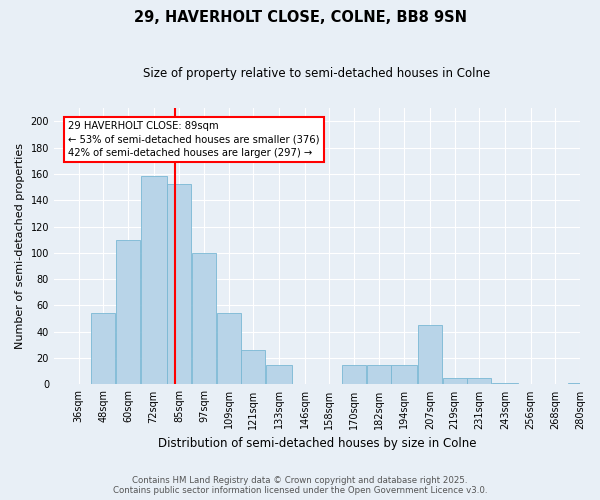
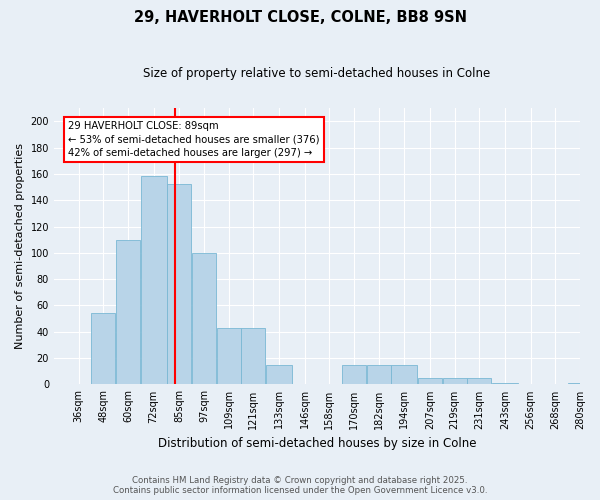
109sqm: 54 -> 43
121sqm: 26 -> 43
207sqm: 45 -> 5
